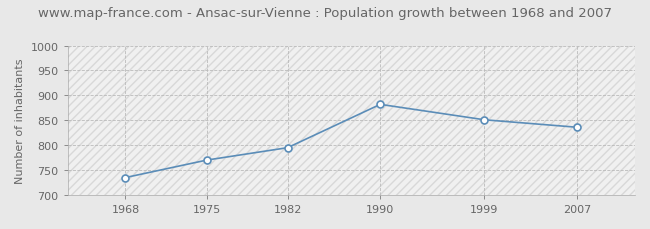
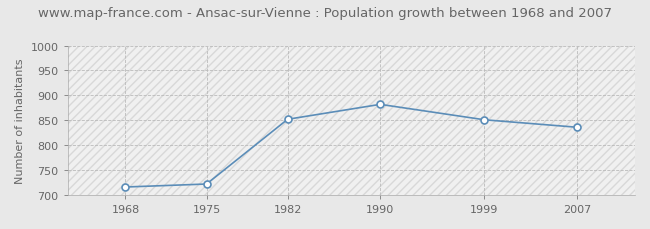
1968: 735 -> 716
1975: 770 -> 722
1982: 795 -> 852
